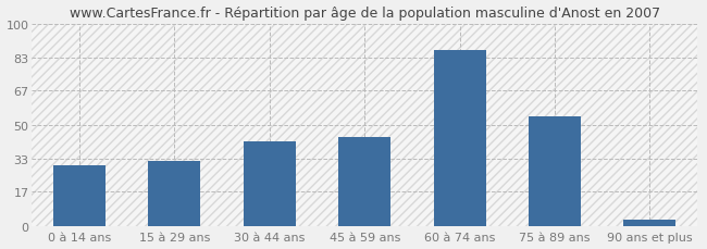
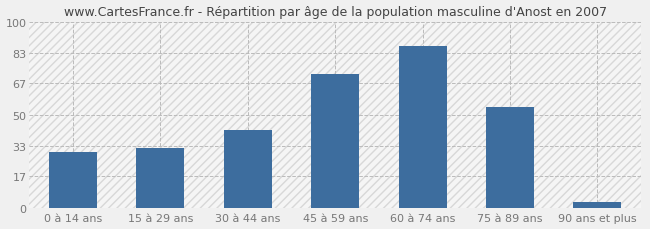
45 à 59 ans: 44 -> 72
